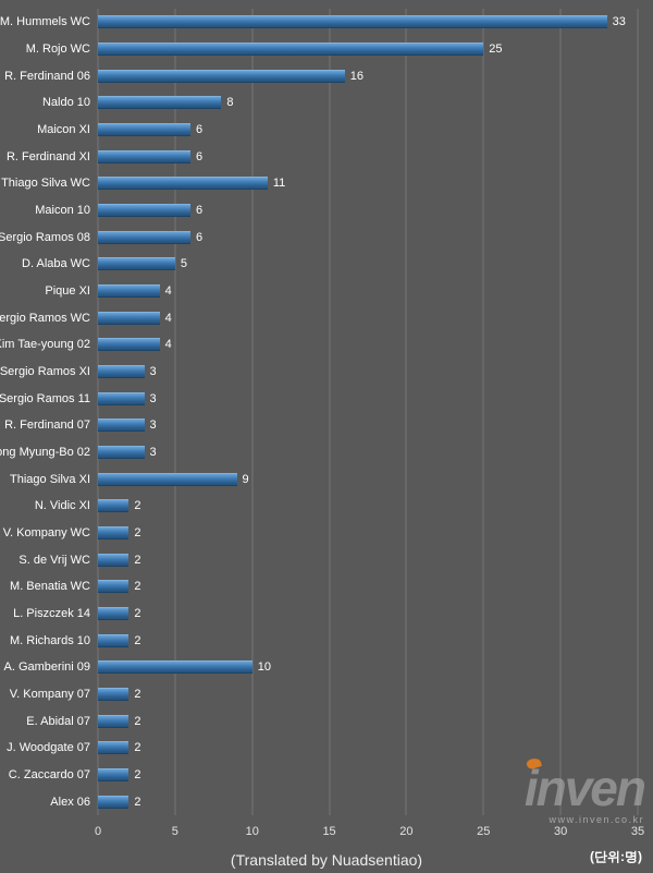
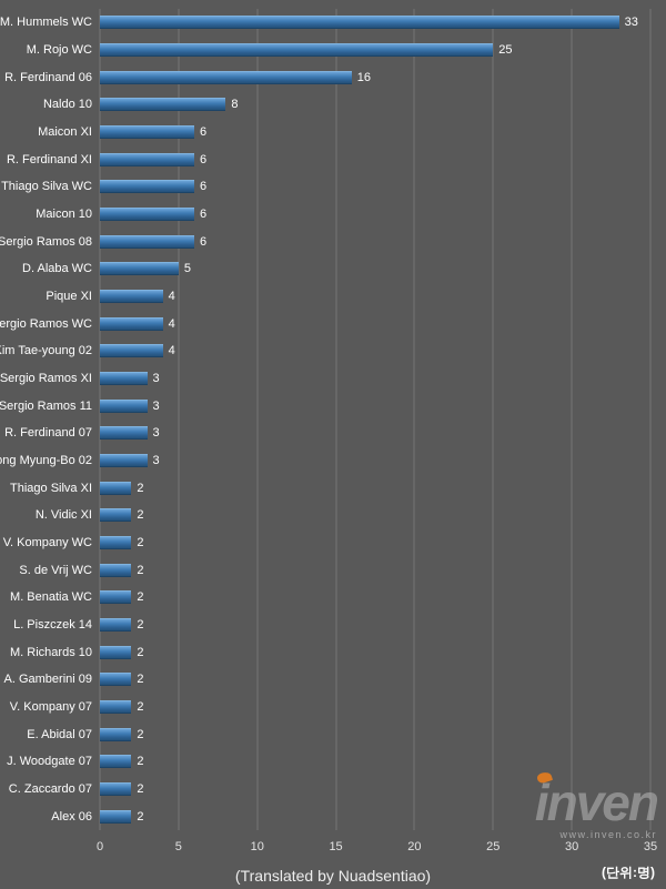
Thiago Silva WC: 11 -> 6
Thiago Silva XI: 9 -> 2
A. Gamberini 09: 10 -> 2
